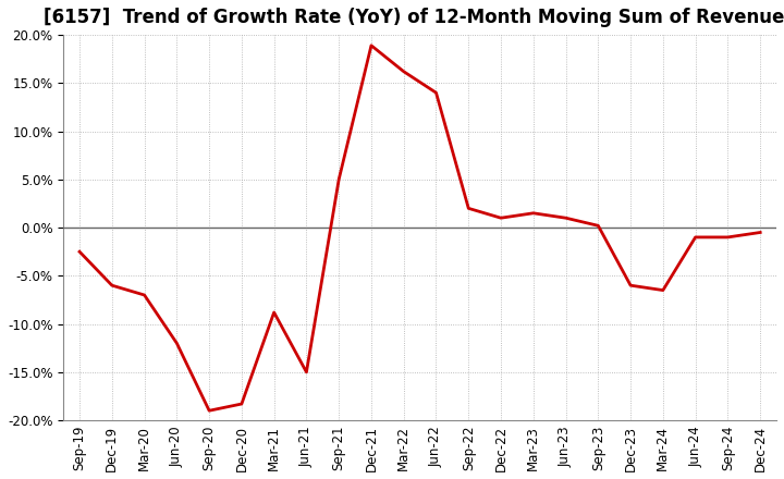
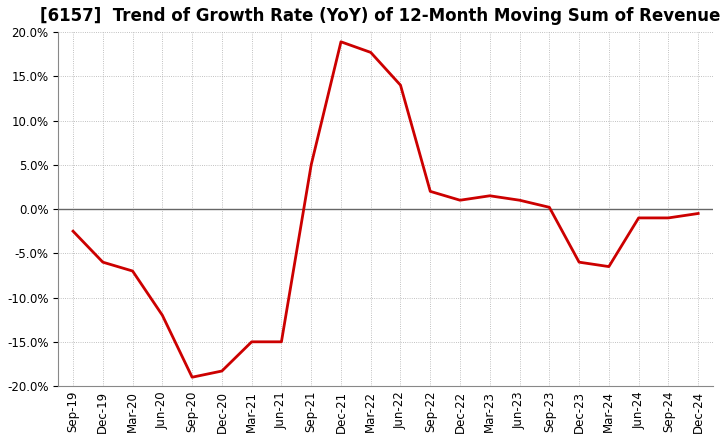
Mar-21: -8.8% -> -15.0%
Mar-22: 16.2% -> 17.7%
